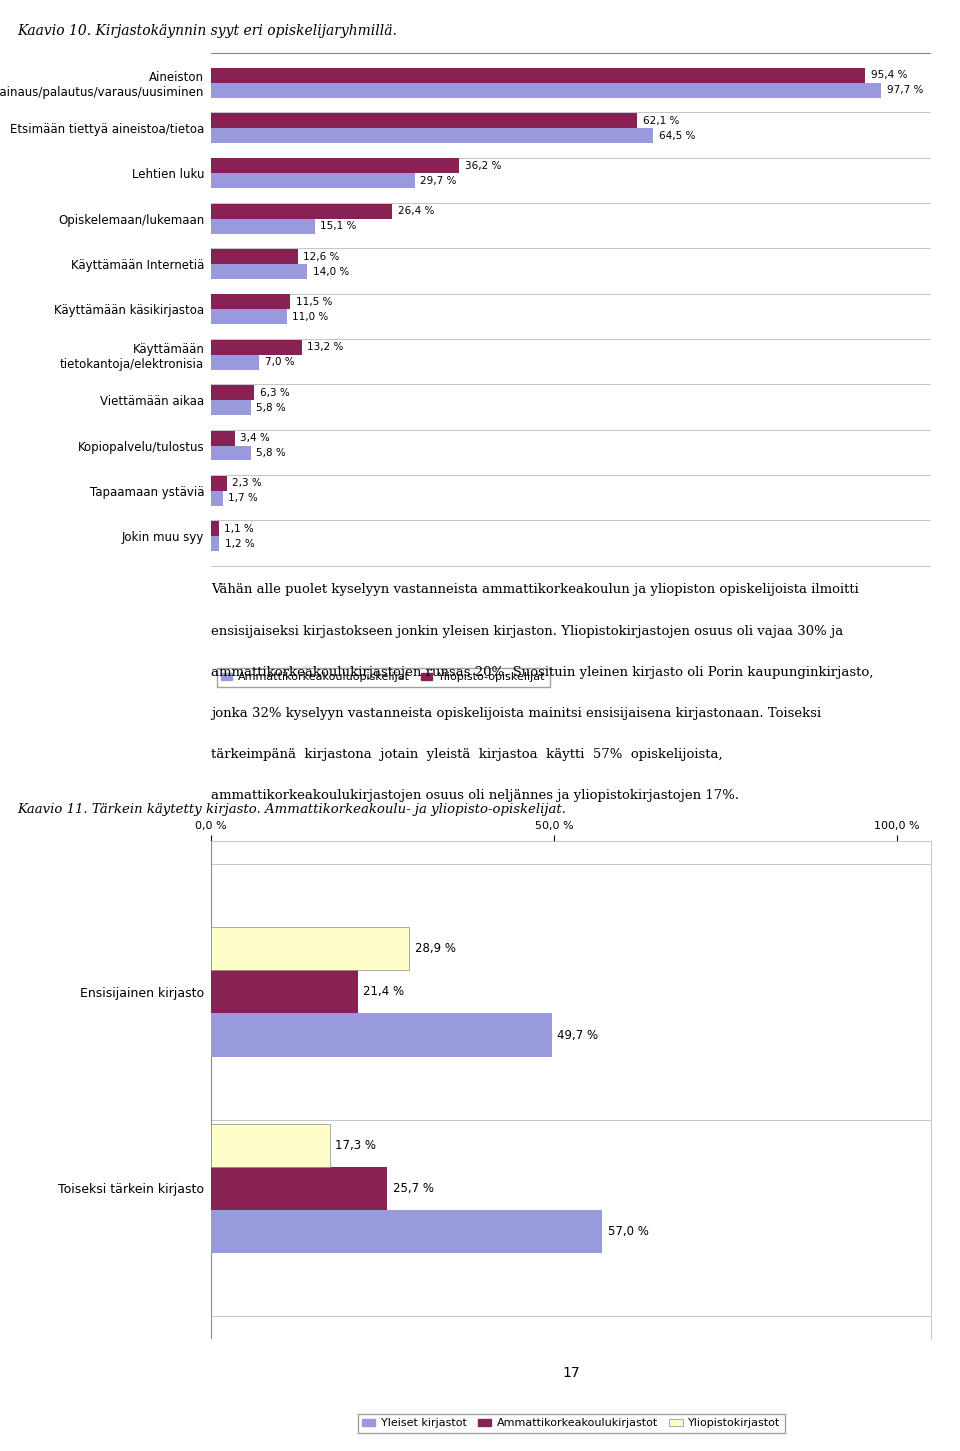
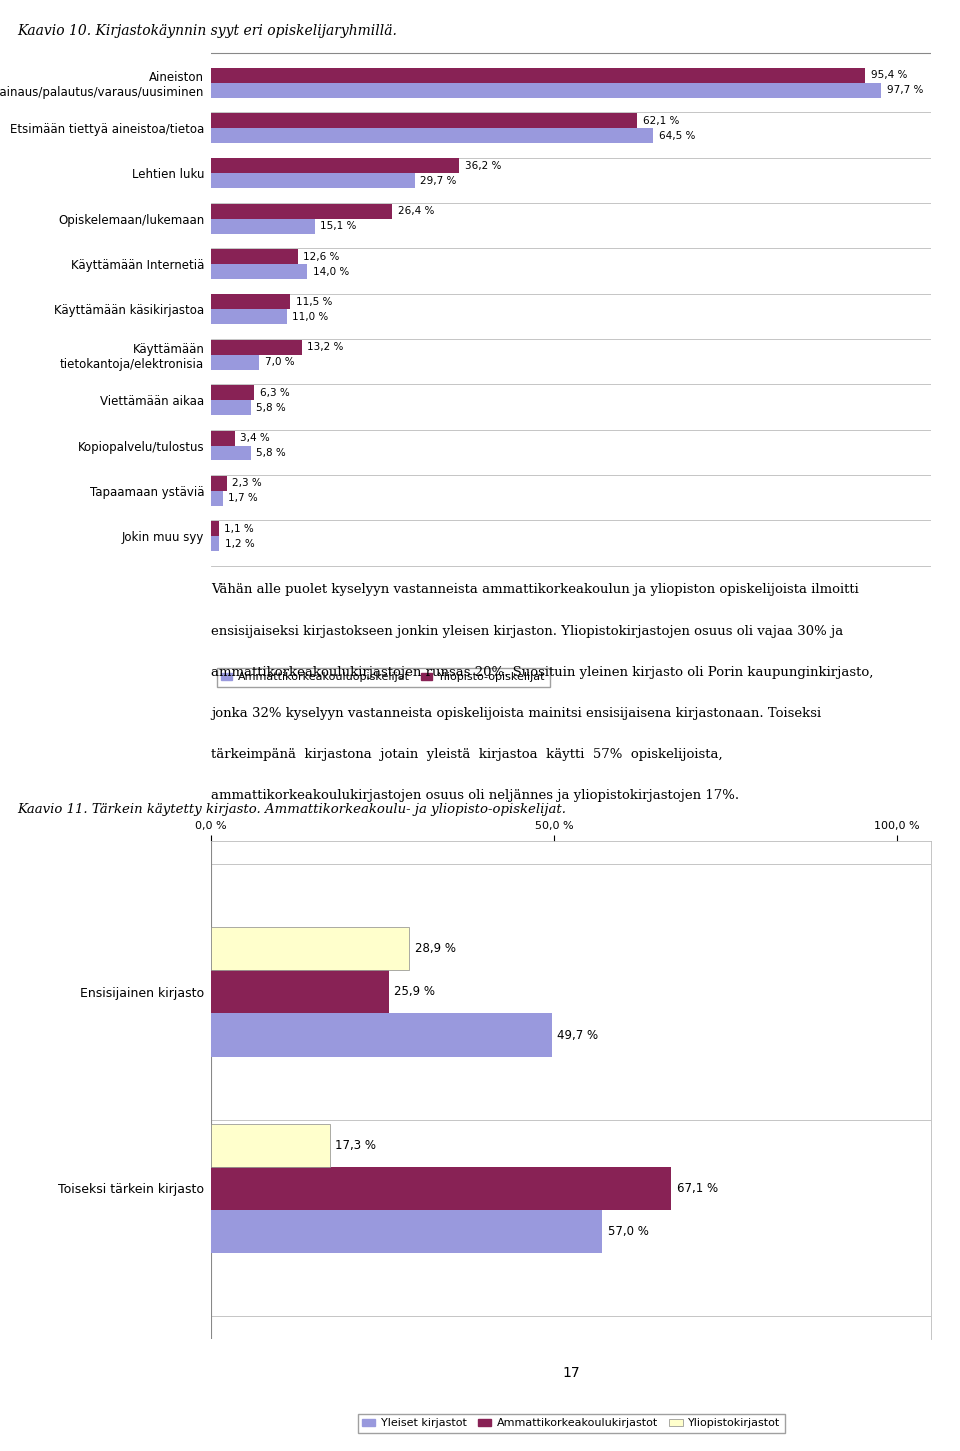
Ammattikorkeakoulukirjastot/Ensisijainen kirjasto: 21,4 -> 25,9
Ammattikorkeakoulukirjastot/Toiseksi tärkein kirjasto: 25,7 -> 67,1
